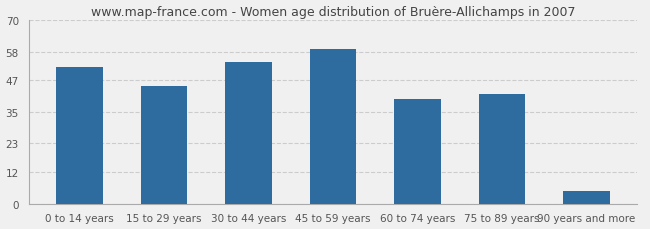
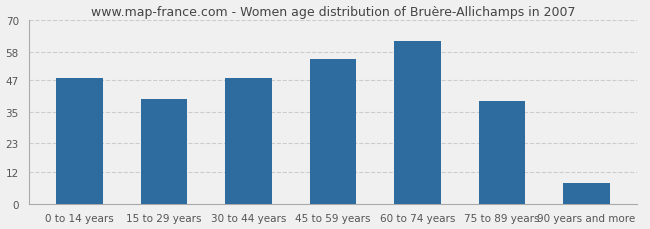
0 to 14 years: 52 -> 48
15 to 29 years: 45 -> 40
30 to 44 years: 54 -> 48
45 to 59 years: 59 -> 55
60 to 74 years: 40 -> 62
75 to 89 years: 42 -> 39
90 years and more: 5 -> 8
